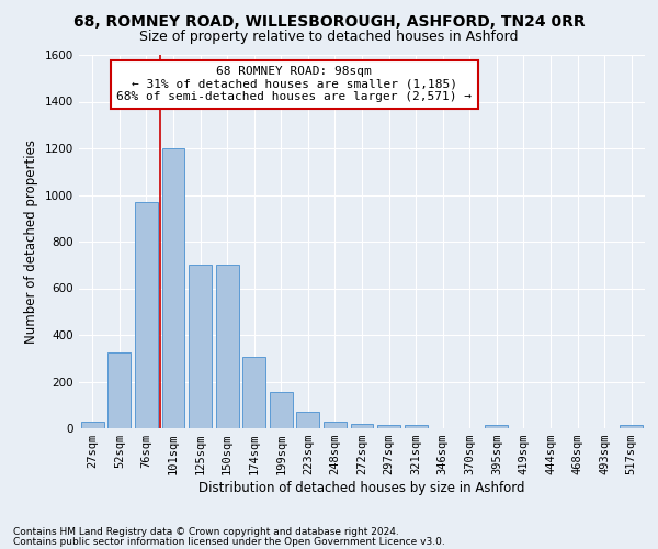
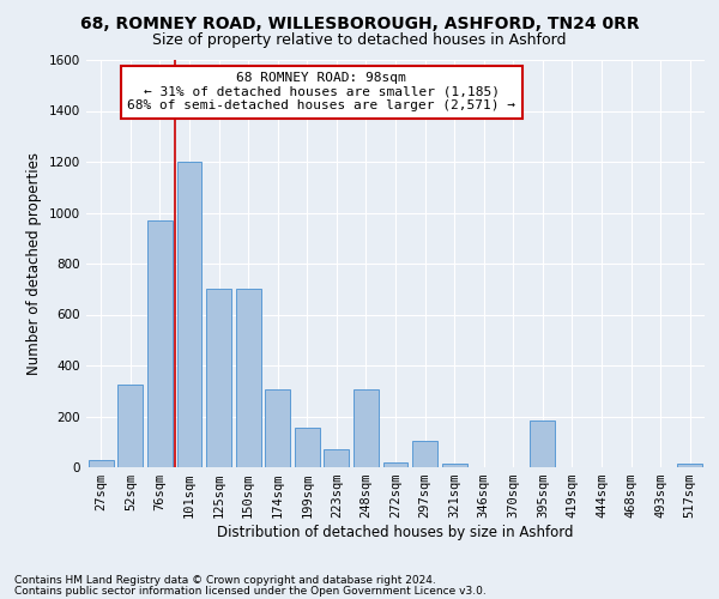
248sqm: 30 -> 305
297sqm: 15 -> 105
395sqm: 15 -> 185
